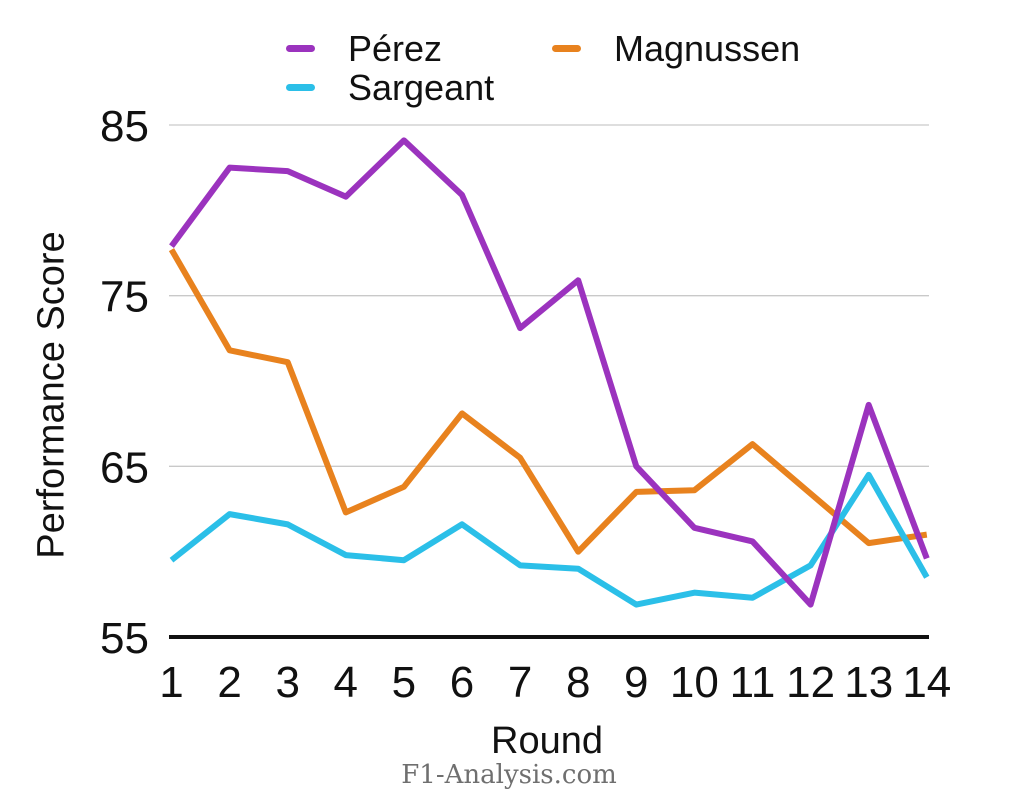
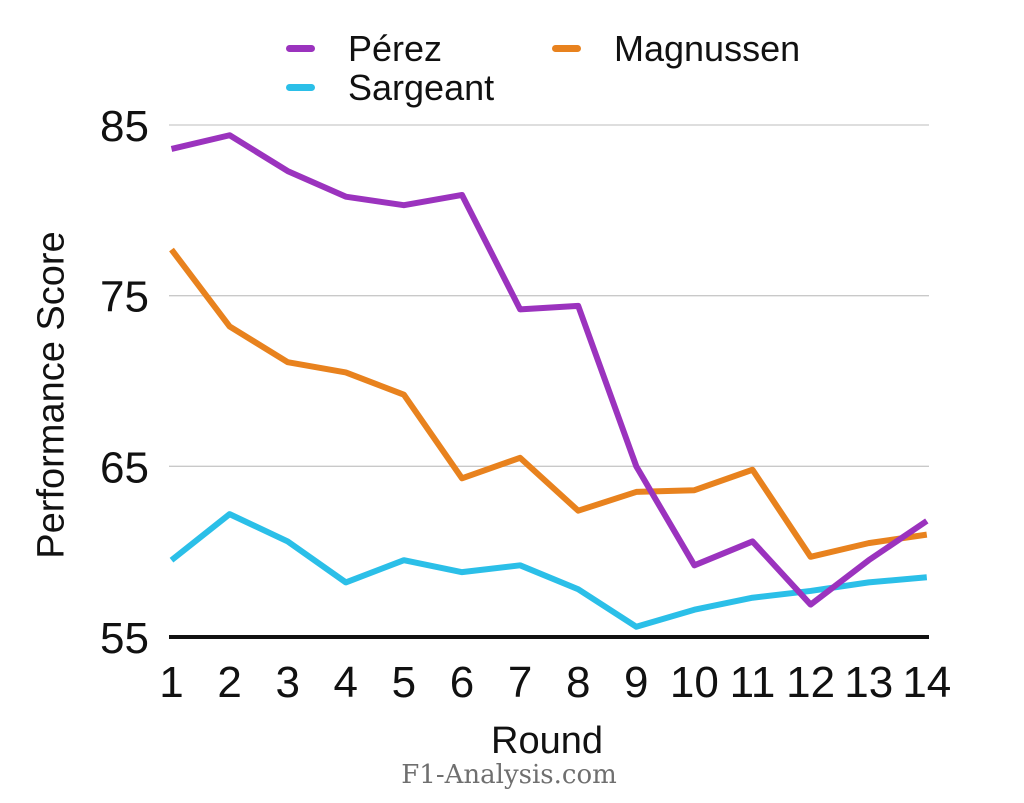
Pérez/1: 77.9 -> 83.6
Pérez/2: 82.5 -> 84.4
Magnussen/2: 71.8 -> 73.2
Sargeant/3: 61.6 -> 60.6
Magnussen/4: 62.3 -> 70.5
Sargeant/4: 59.8 -> 58.2
Pérez/5: 84.1 -> 80.3
Magnussen/5: 63.8 -> 69.2
Magnussen/6: 68.1 -> 64.3
Sargeant/6: 61.6 -> 58.8
Pérez/7: 73.1 -> 74.2
Pérez/8: 75.9 -> 74.4
Magnussen/8: 60.0 -> 62.4
Sargeant/8: 59.0 -> 57.8
Sargeant/9: 56.9 -> 55.6
Pérez/10: 61.4 -> 59.2
Sargeant/10: 57.6 -> 56.6
Magnussen/11: 66.3 -> 64.8
Magnussen/12: 63.4 -> 59.7
Sargeant/12: 59.2 -> 57.7
Pérez/13: 68.6 -> 59.5
Sargeant/13: 64.5 -> 58.2
Pérez/14: 59.6 -> 61.8
